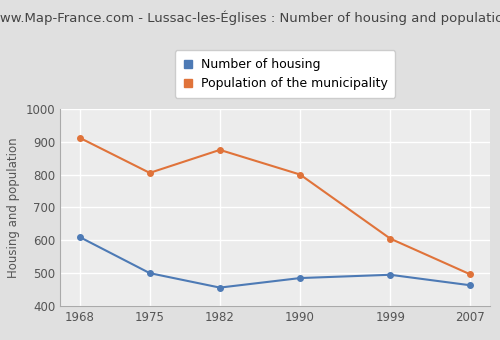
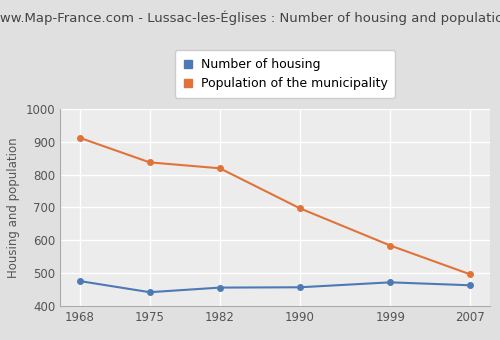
Number of housing/1968: 610 -> 476
Number of housing/1975: 500 -> 442
Population of the municipality/1975: 805 -> 837
Population of the municipality/1982: 875 -> 819
Number of housing/1990: 485 -> 457
Population of the municipality/1990: 800 -> 697
Number of housing/1999: 495 -> 472
Population of the municipality/1999: 605 -> 584
